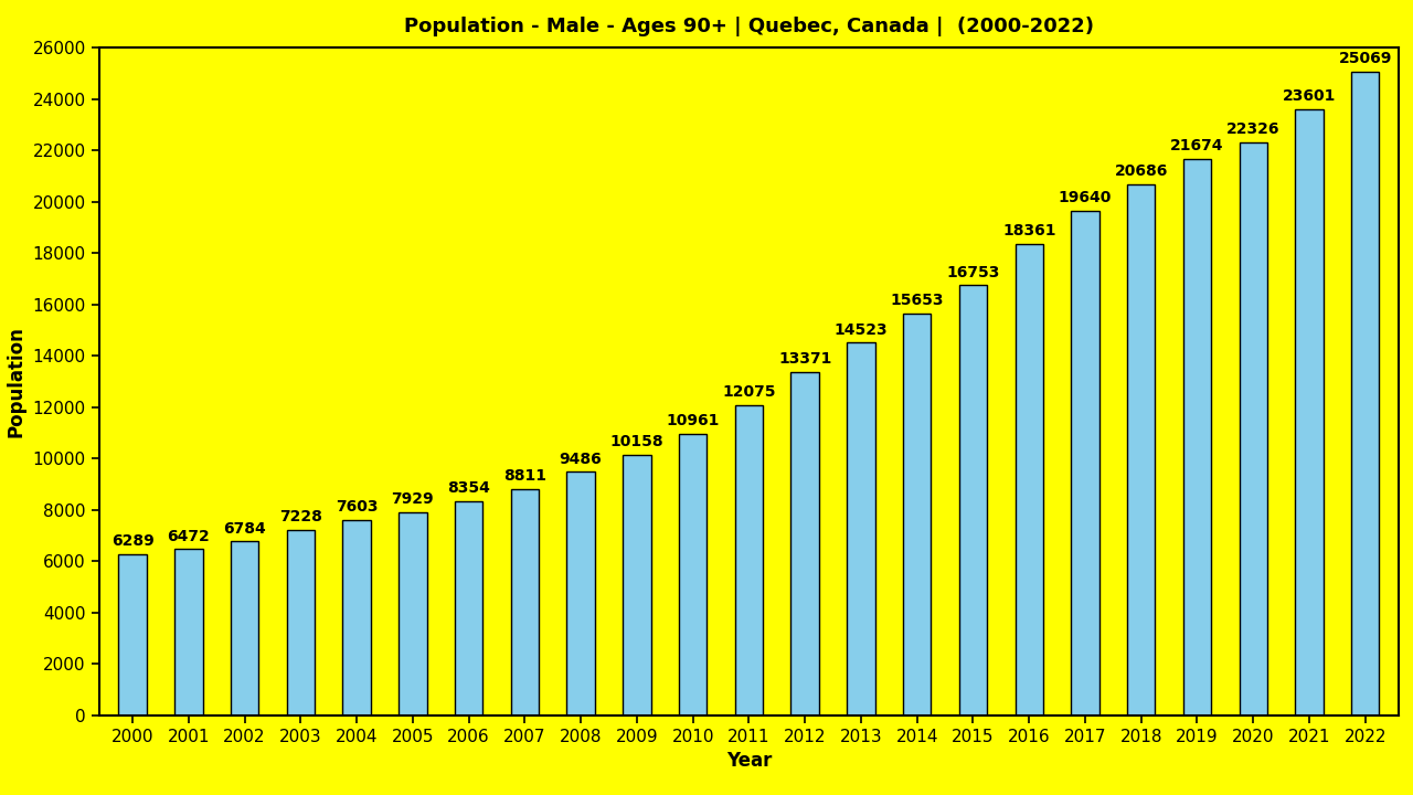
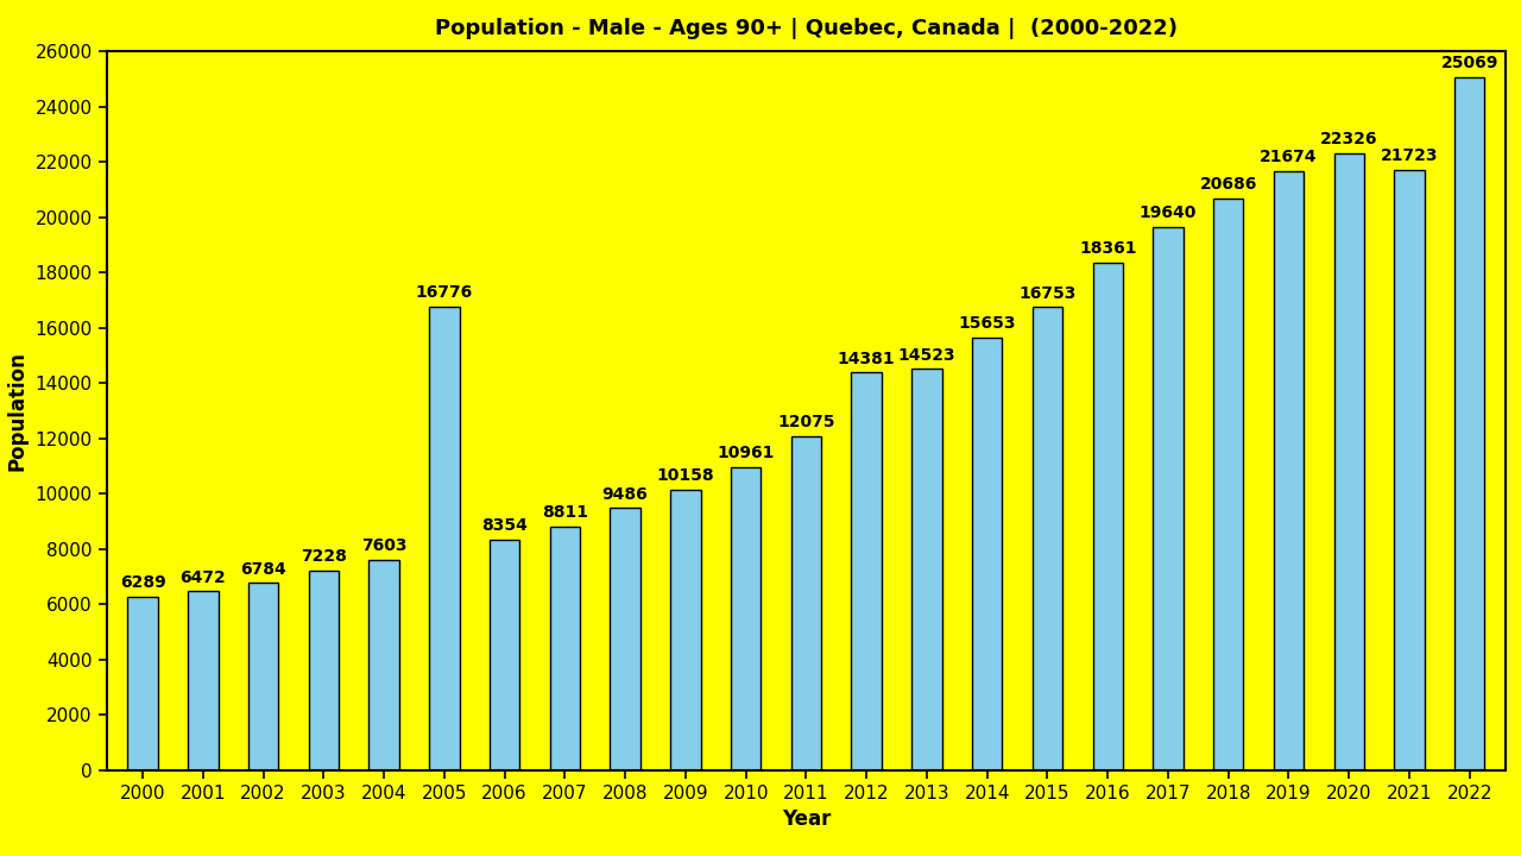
2005: 7929 -> 16776
2012: 13371 -> 14381
2021: 23601 -> 21723
